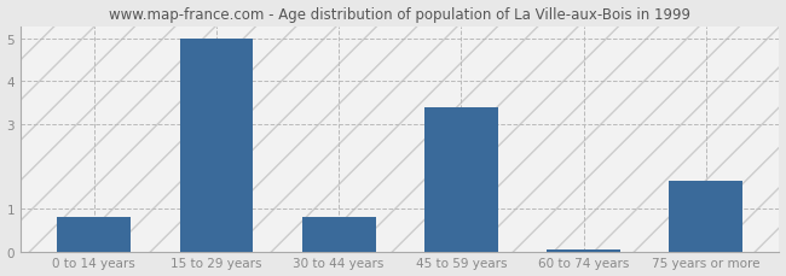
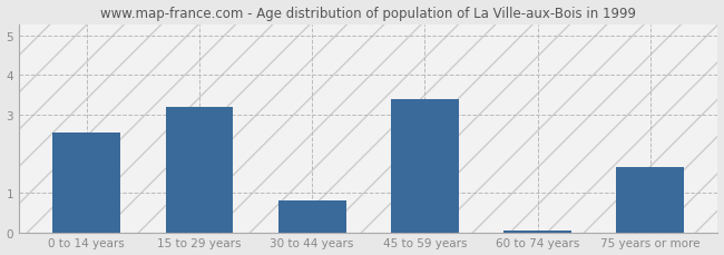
0 to 14 years: 0.80 -> 2.55
15 to 29 years: 5.00 -> 3.20
